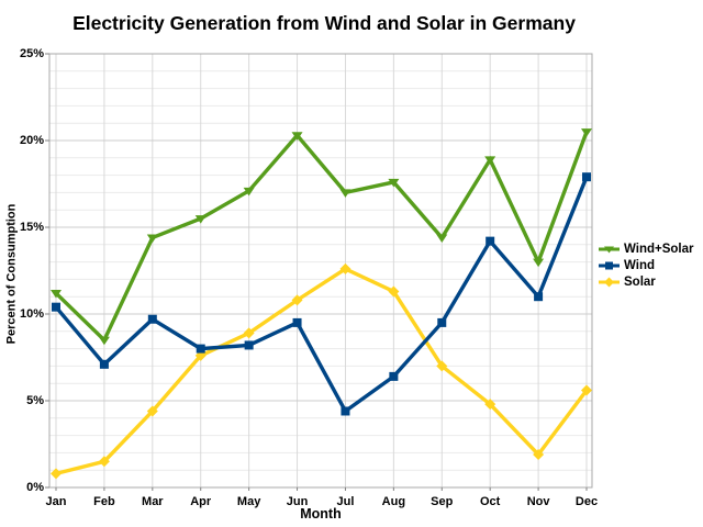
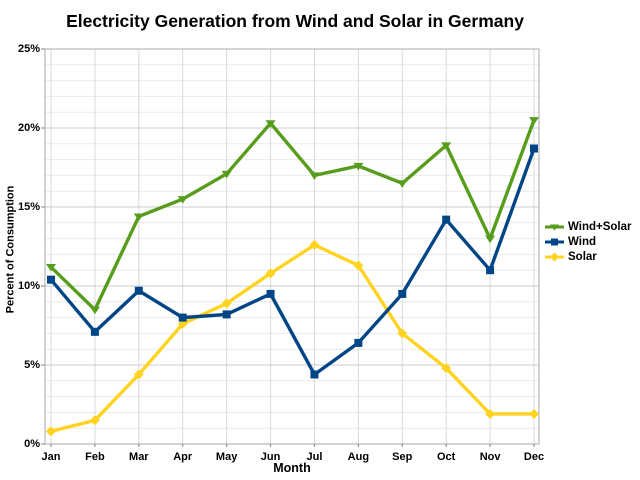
Wind+Solar/Sep: 14.4% -> 16.5%
Wind/Dec: 17.9% -> 18.7%
Solar/Dec: 5.6% -> 1.9%
